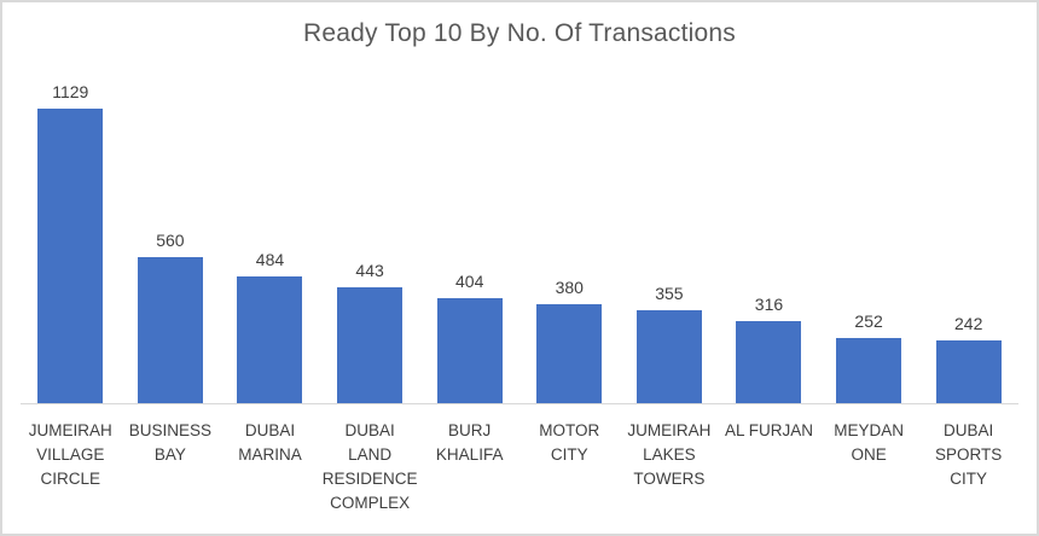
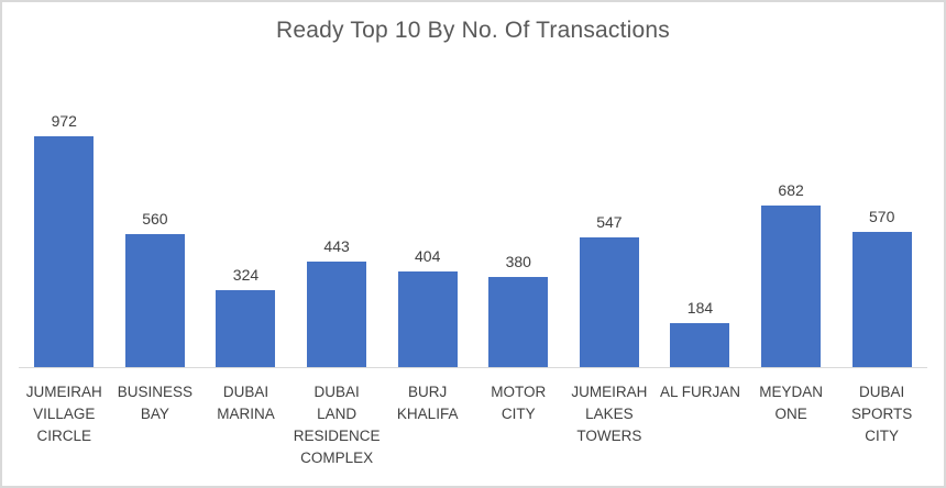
JUMEIRAH VILLAGE CIRCLE: 1129 -> 972
DUBAI MARINA: 484 -> 324
JUMEIRAH LAKES TOWERS: 355 -> 547
AL FURJAN: 316 -> 184
MEYDAN ONE: 252 -> 682
DUBAI SPORTS CITY: 242 -> 570
